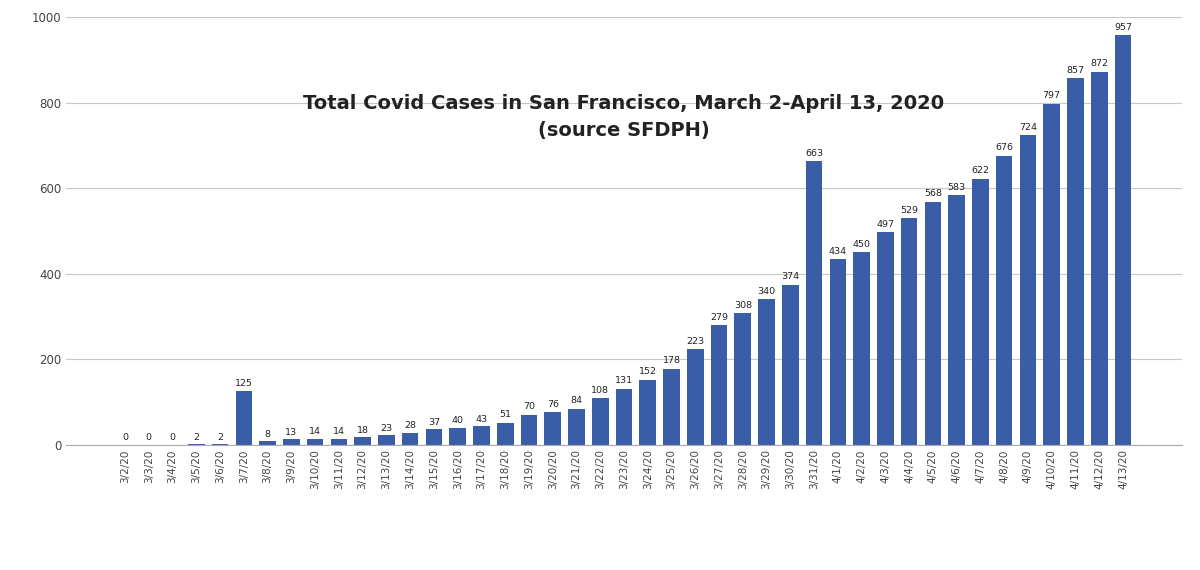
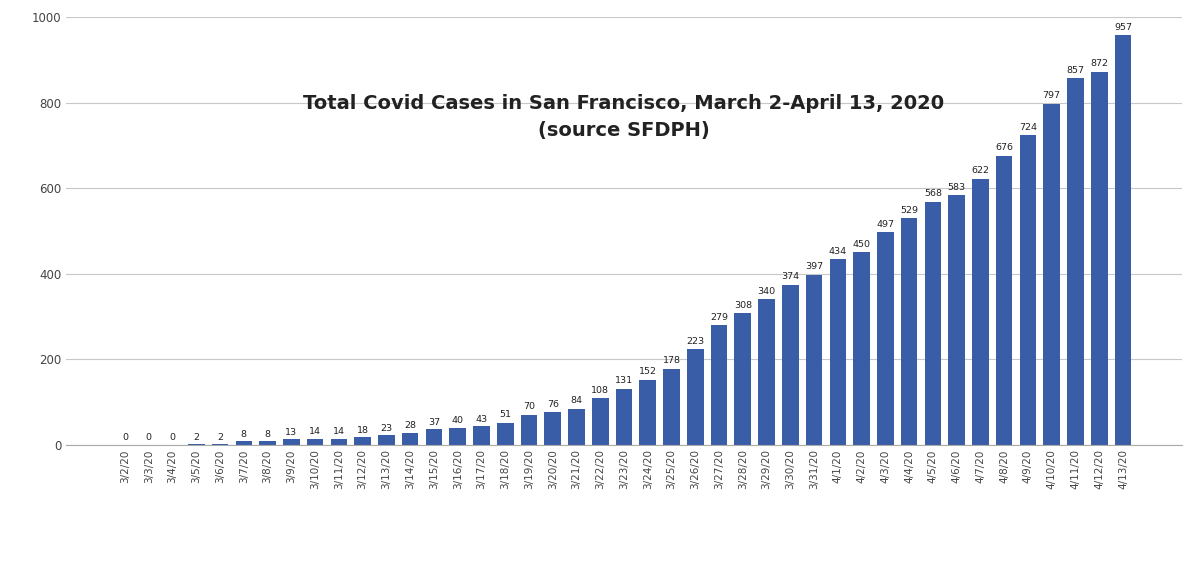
3/7/20: 125 -> 8
3/31/20: 663 -> 397
